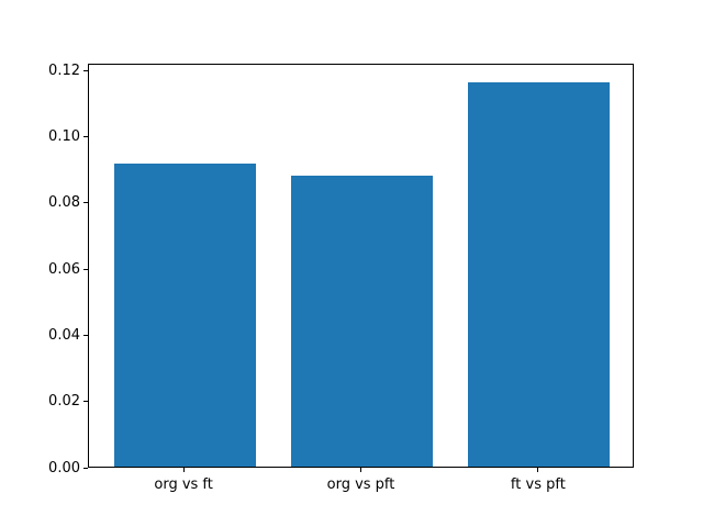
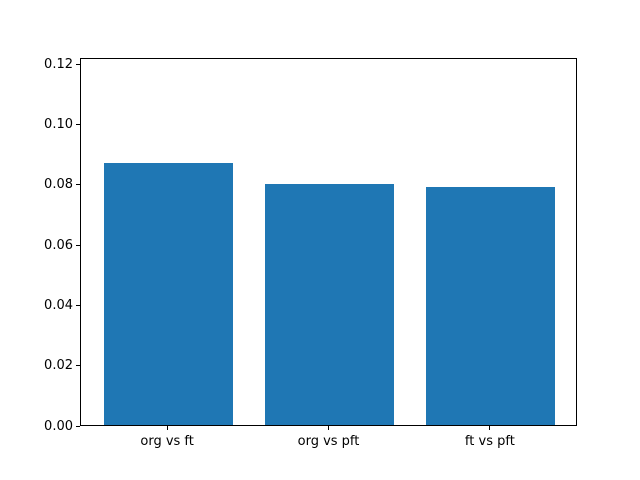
org vs ft: 0.091 -> 0.087
org vs pft: 0.088 -> 0.080
ft vs pft: 0.116 -> 0.079
